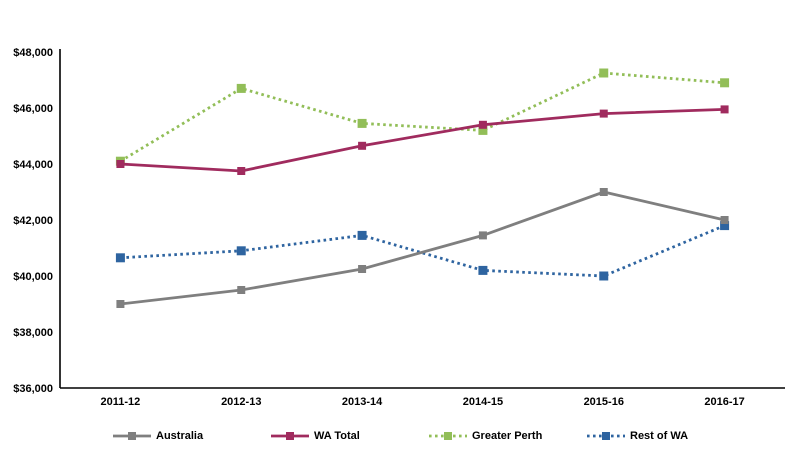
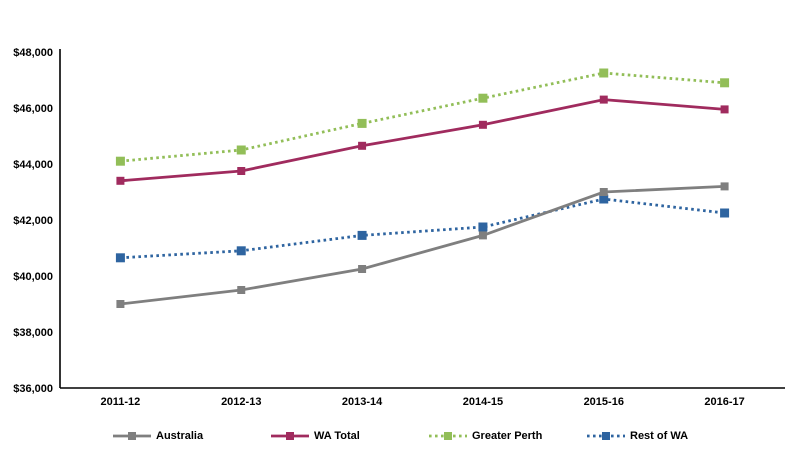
WA Total/2011-12: $44000 -> $43400
Greater Perth/2012-13: $46700 -> $44500
Greater Perth/2014-15: $45200 -> $46400
Rest of WA/2014-15: $40200 -> $41800
WA Total/2015-16: $45800 -> $46300
Rest of WA/2015-16: $40000 -> $42800
Australia/2016-17: $42000 -> $43200
Rest of WA/2016-17: $41800 -> $42200
